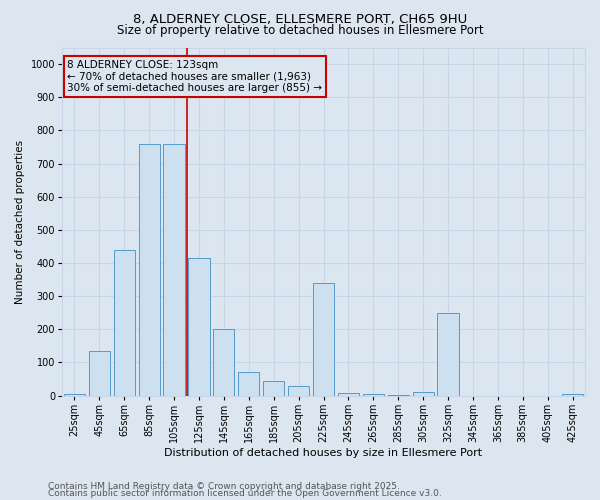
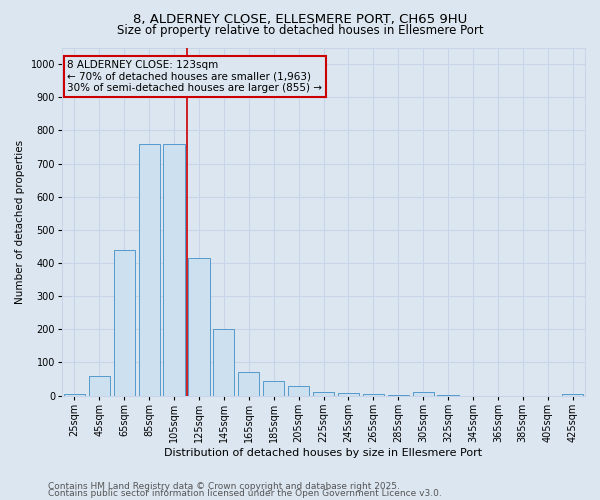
45sqm: 135 -> 60
225sqm: 340 -> 12
325sqm: 250 -> 2
